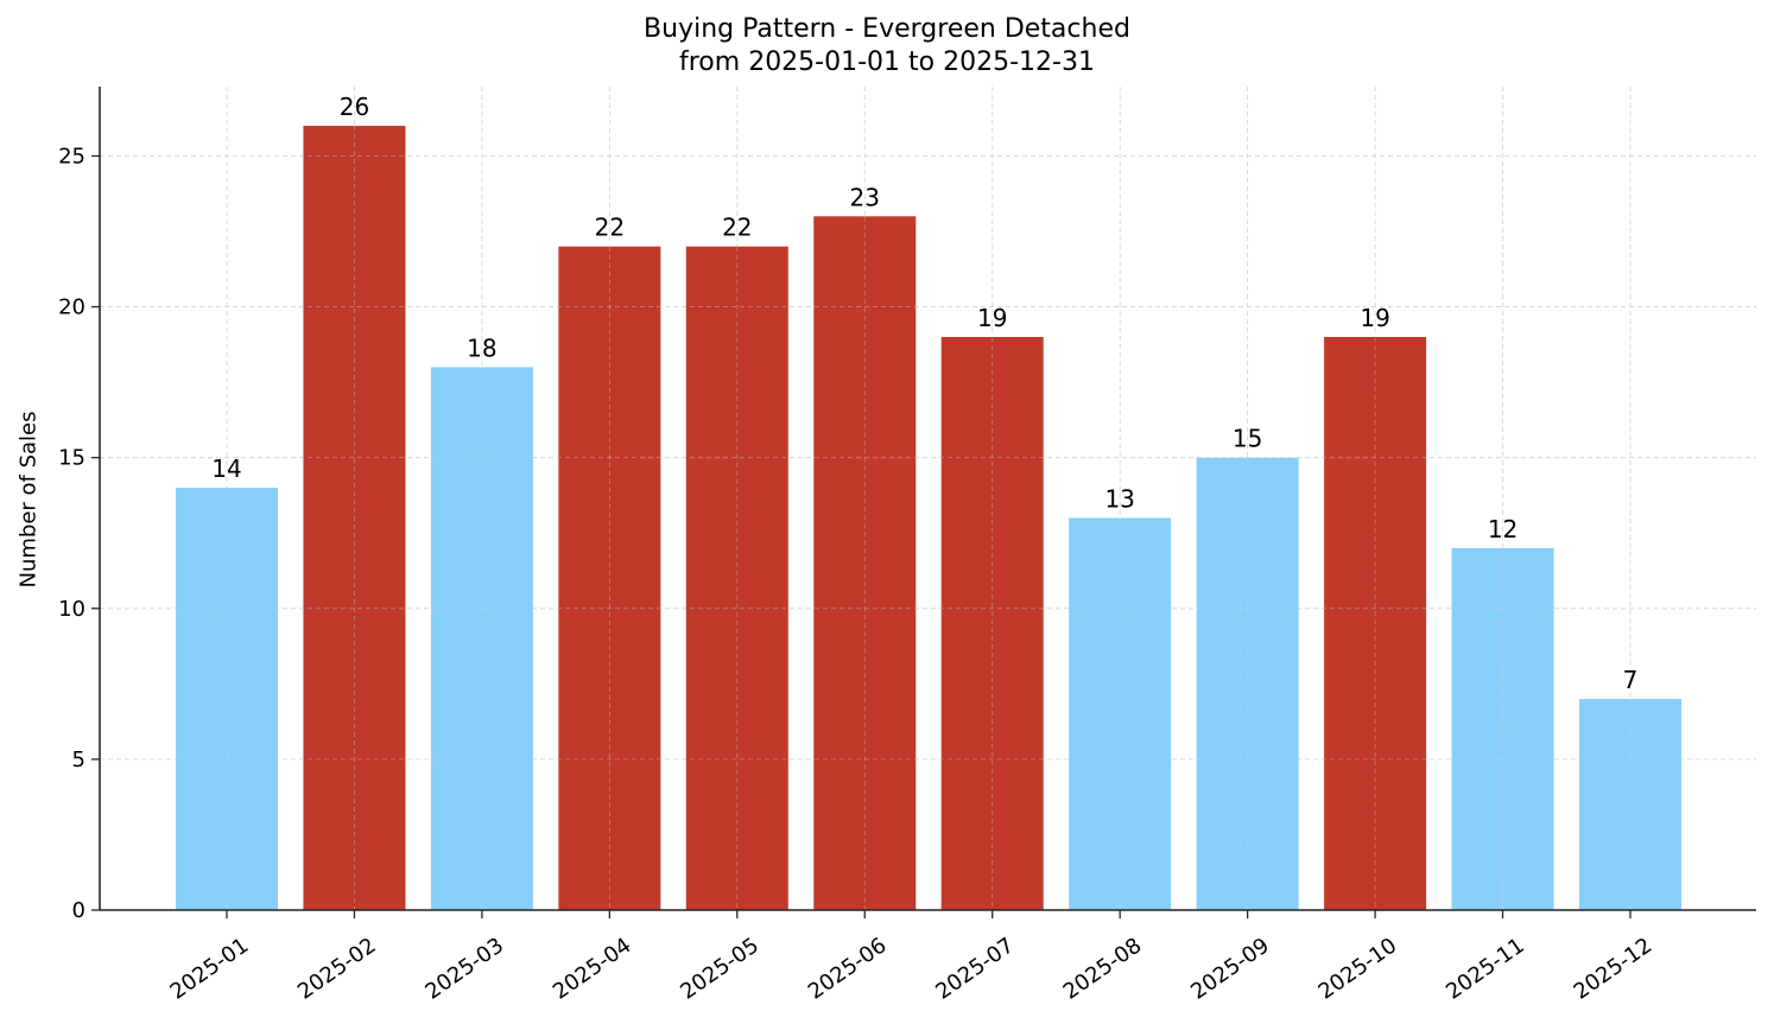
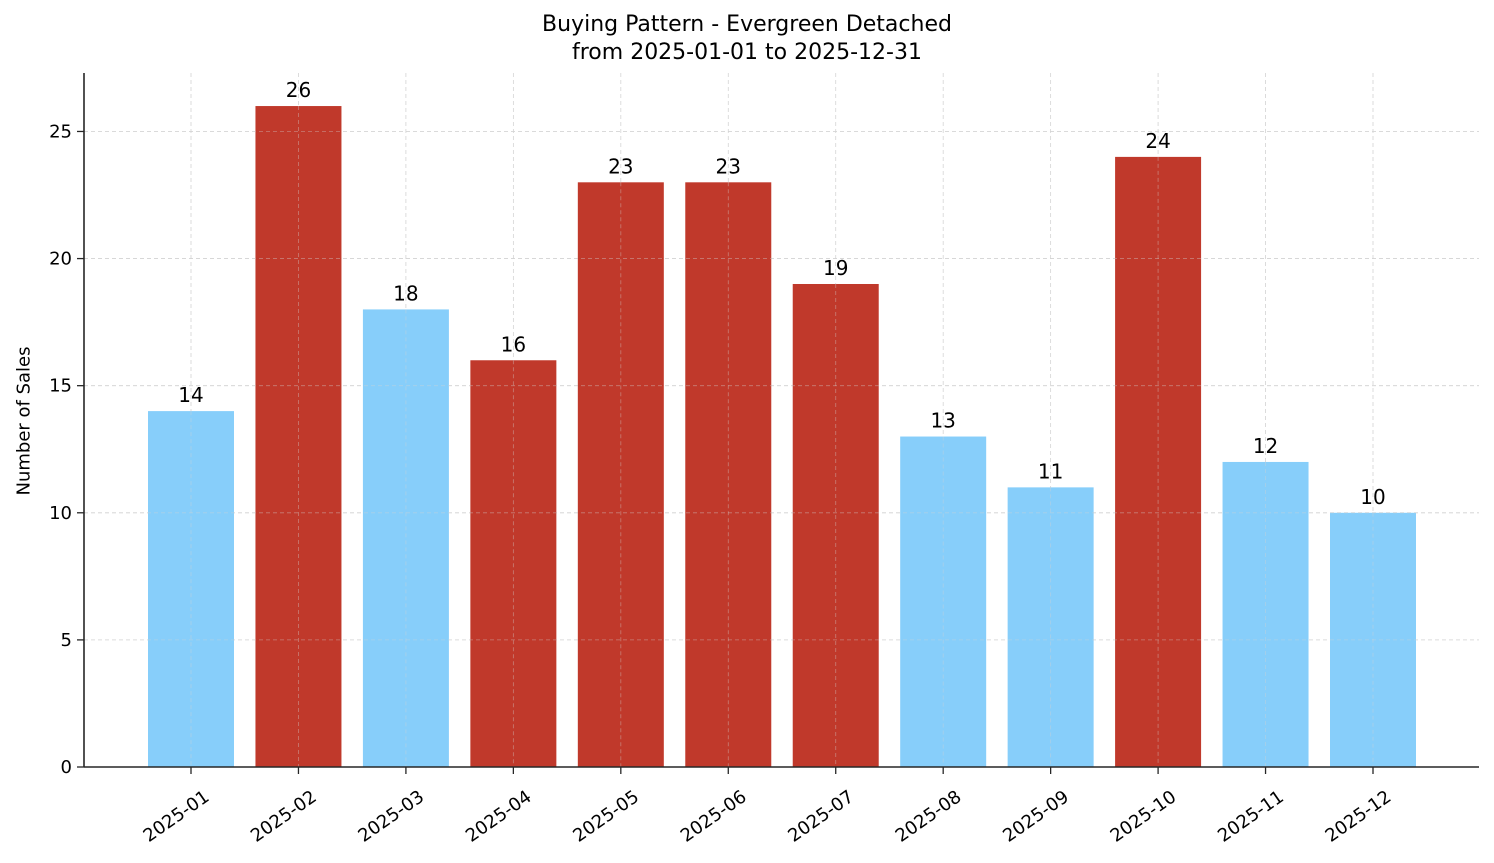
2025-04: 22 -> 16
2025-05: 22 -> 23
2025-09: 15 -> 11
2025-10: 19 -> 24
2025-12: 7 -> 10
